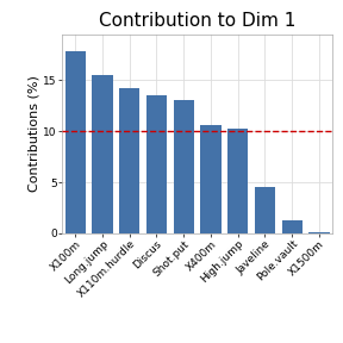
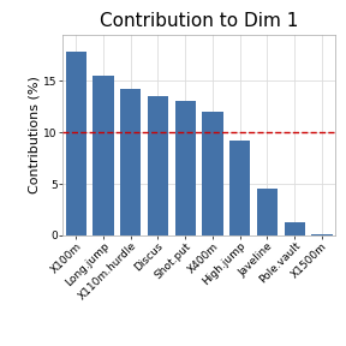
X400m: 10.6 -> 12.0
High.jump: 10.2 -> 9.2
